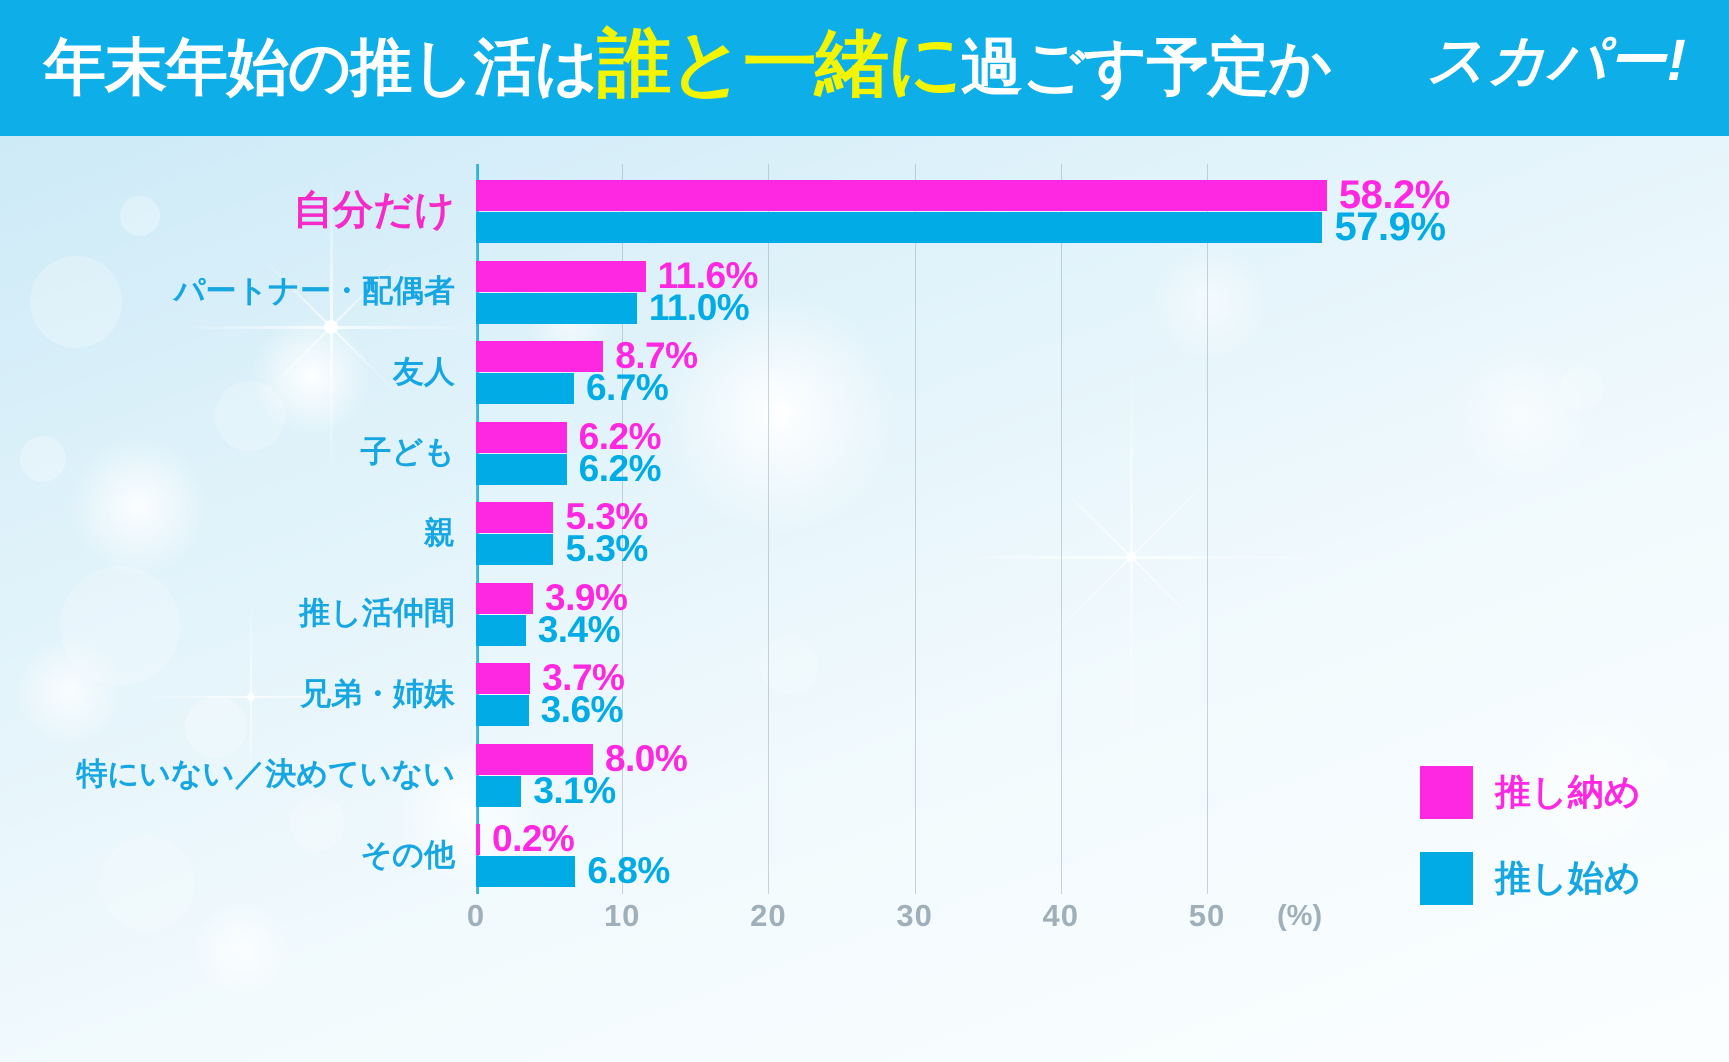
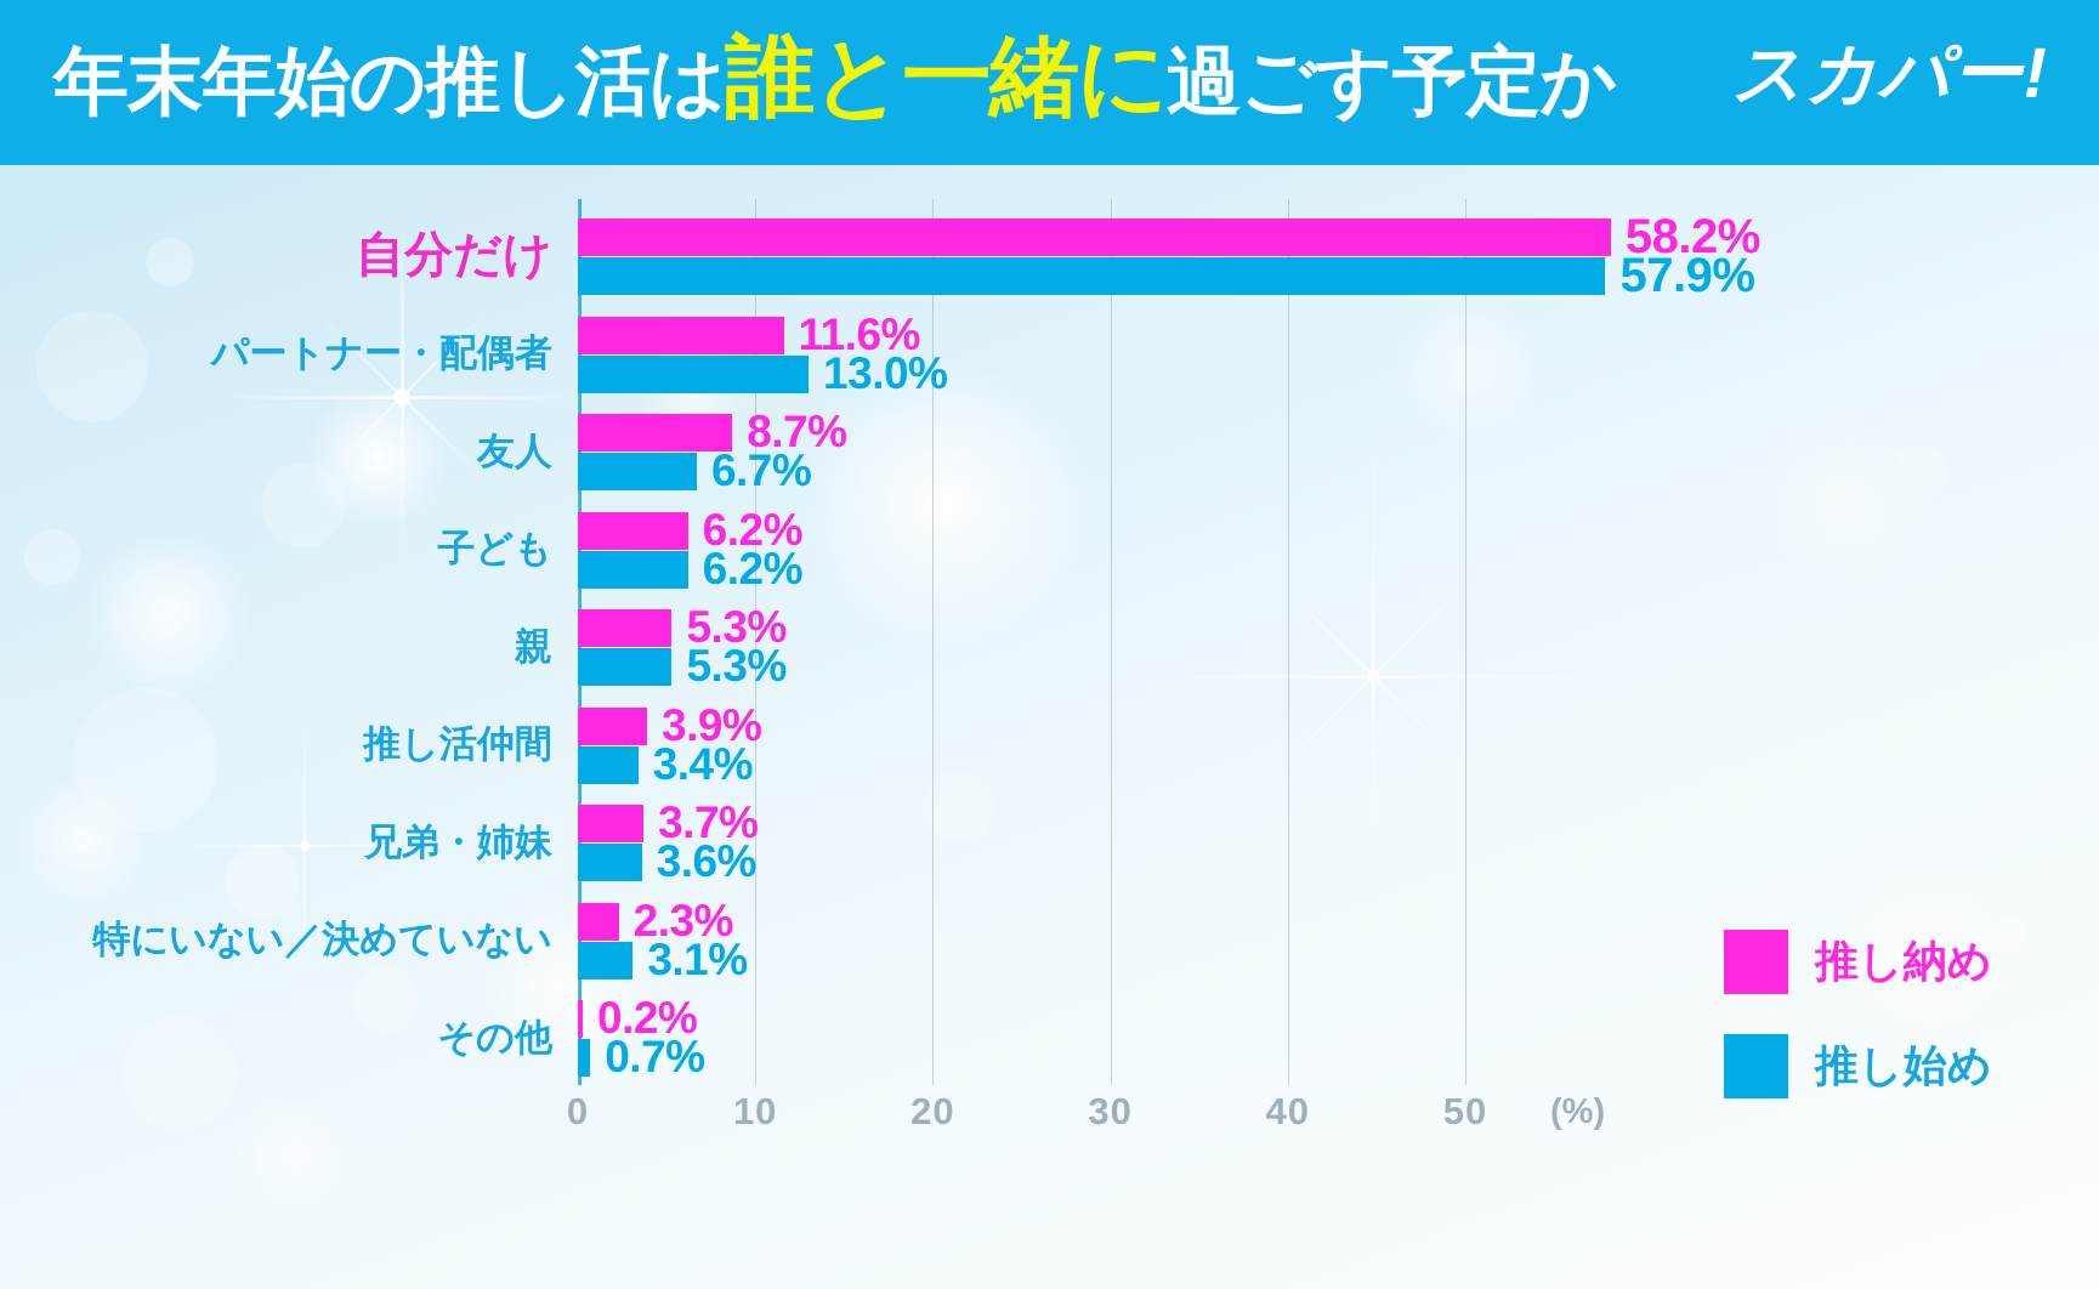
推し始め/パートナー・配偶者: 11.0% -> 13.0%
推し納め/特にいない／決めていない: 8.0% -> 2.3%
推し始め/その他: 6.8% -> 0.7%
